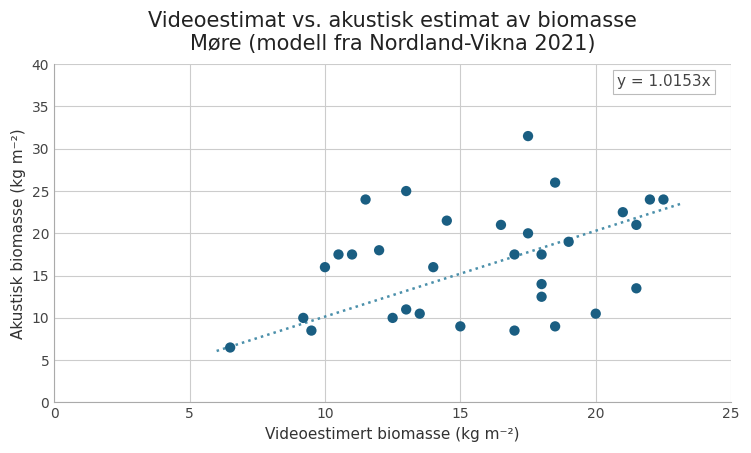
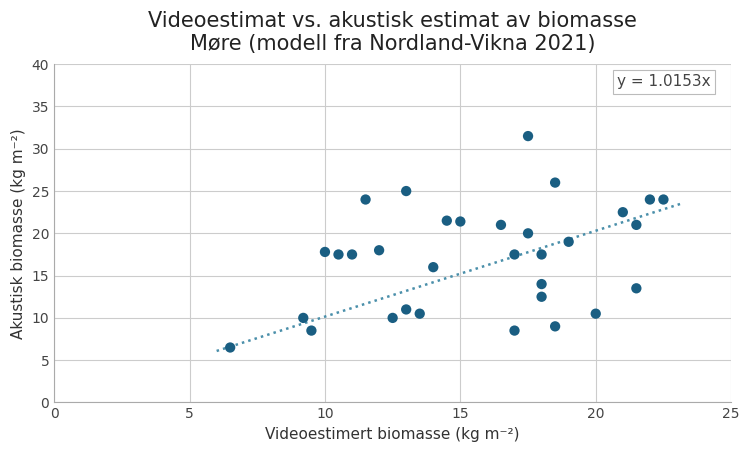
10: 16.0 -> 17.8
15: 9.0 -> 21.4
